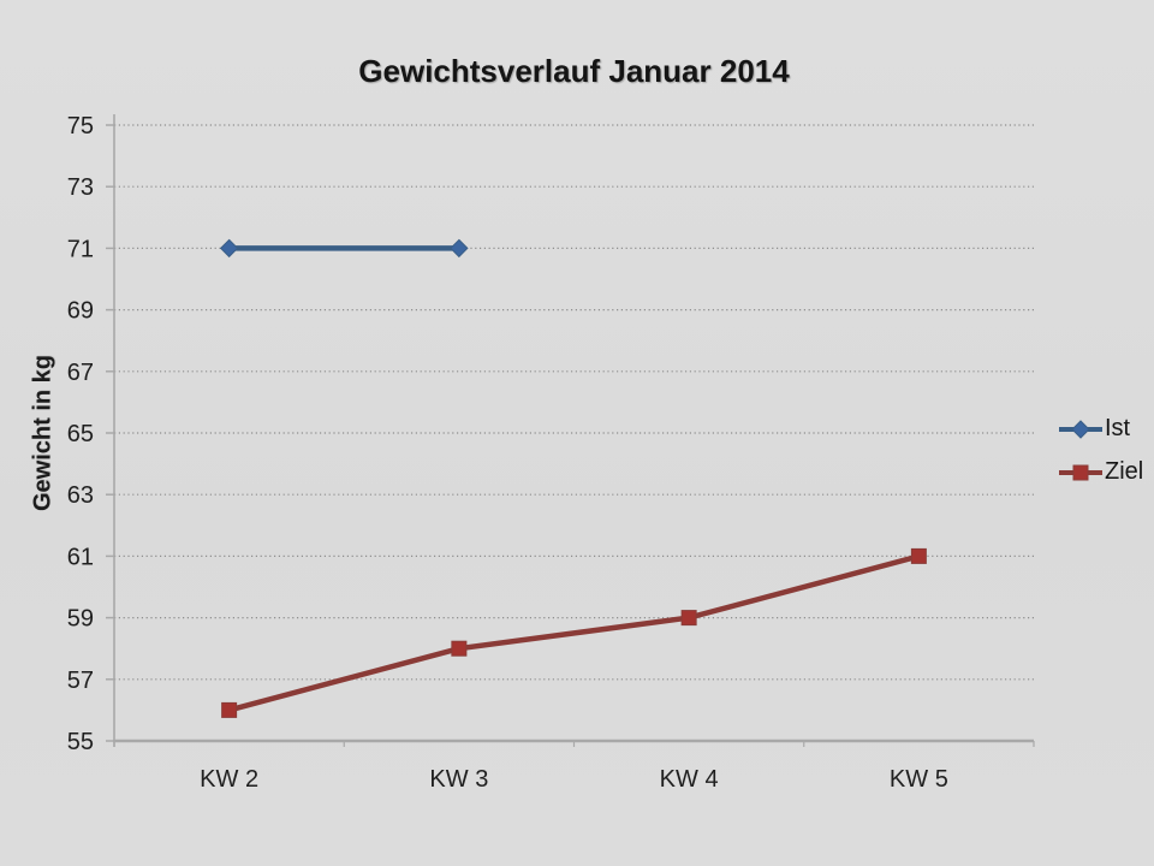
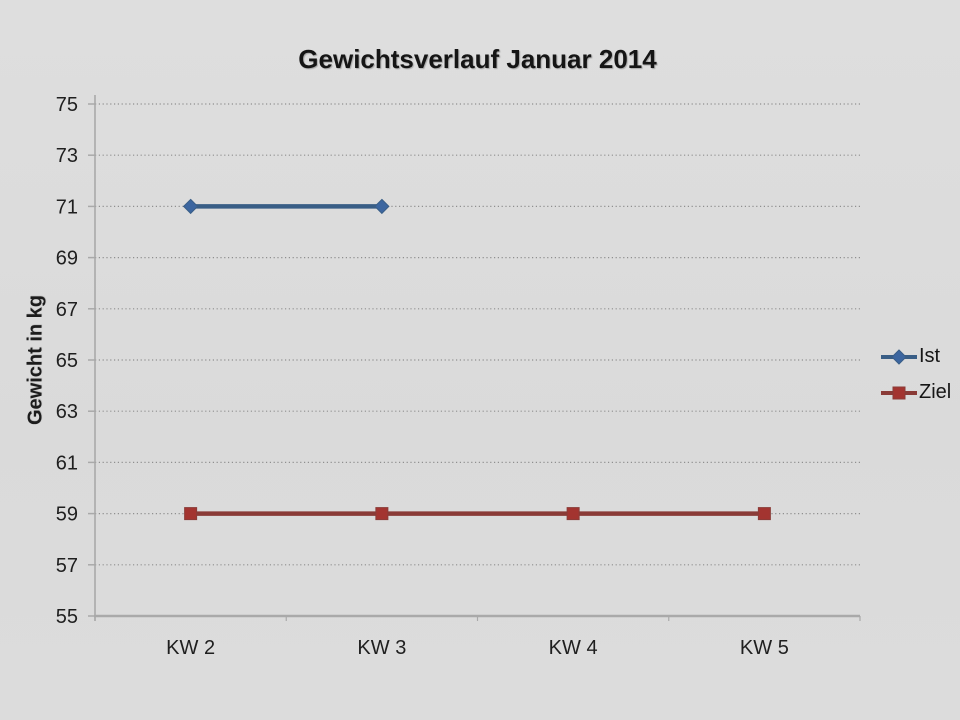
Ziel/KW 2: 56 -> 59
Ziel/KW 3: 58 -> 59
Ziel/KW 5: 61 -> 59
